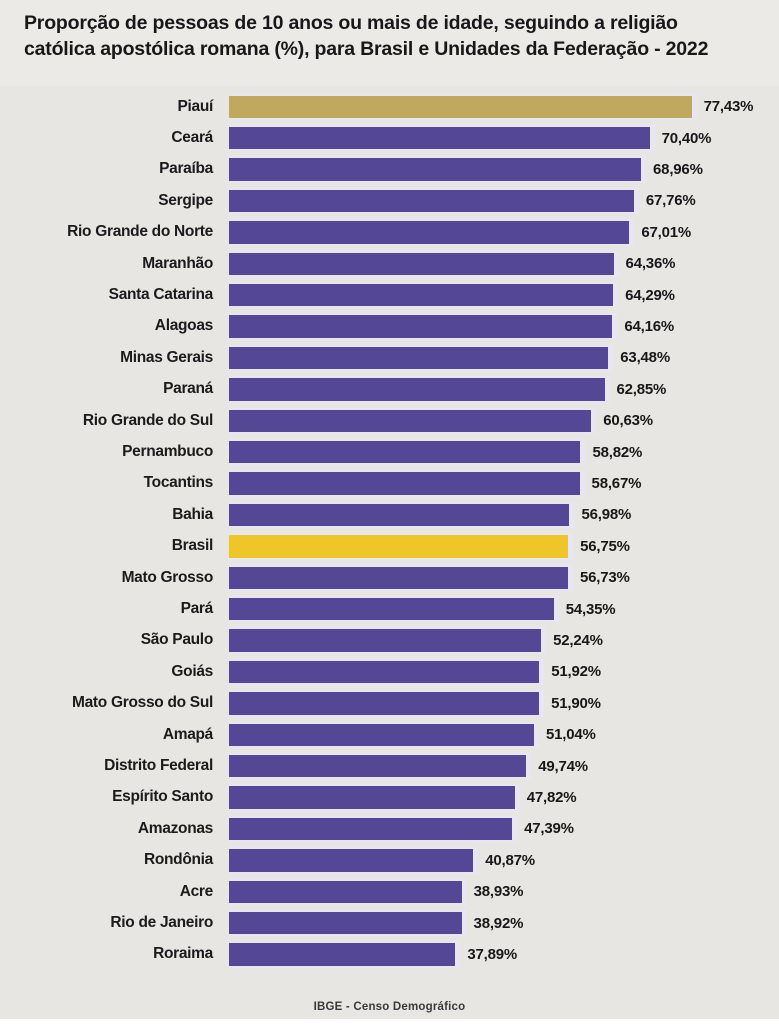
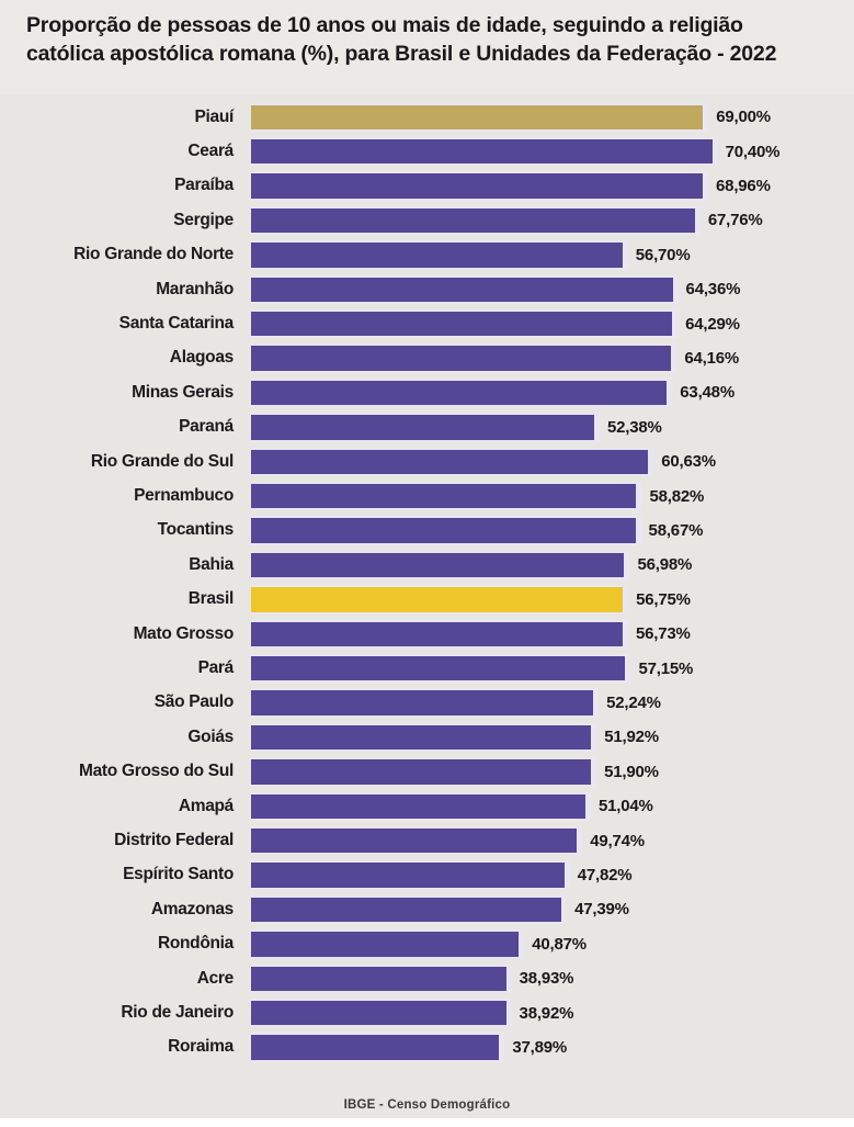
Piauí: 77,43% -> 69,00%
Rio Grande do Norte: 67,01% -> 56,70%
Paraná: 62,85% -> 52,38%
Pará: 54,35% -> 57,15%
